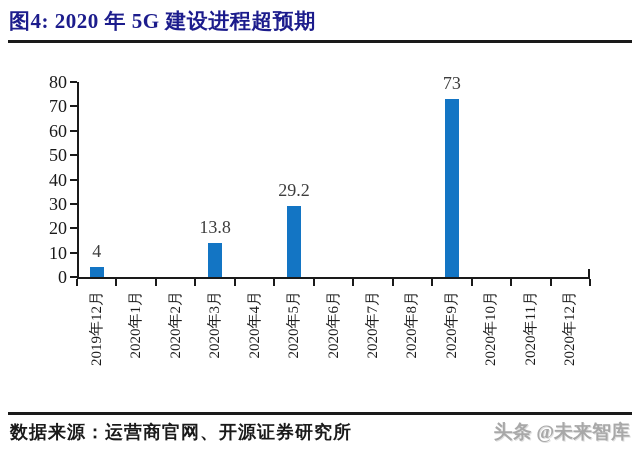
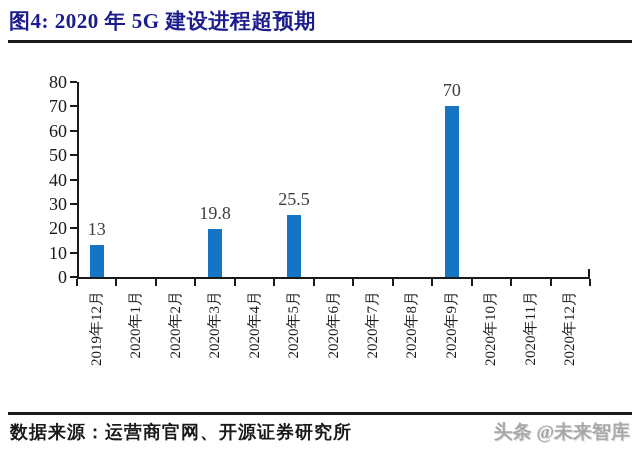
2019年12月: 4 -> 13
2020年3月: 13.8 -> 19.8
2020年5月: 29.2 -> 25.5
2020年9月: 73 -> 70
